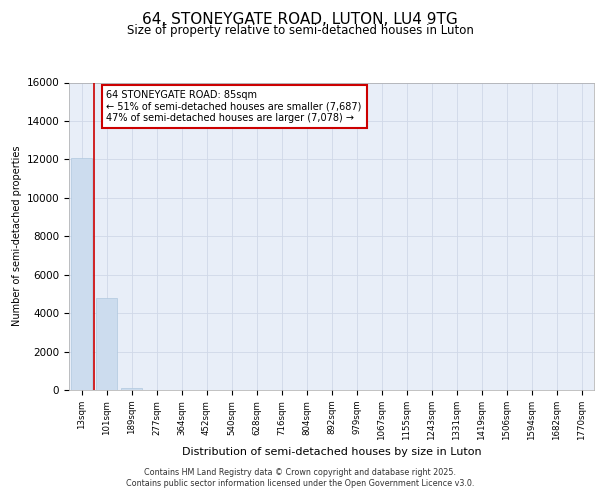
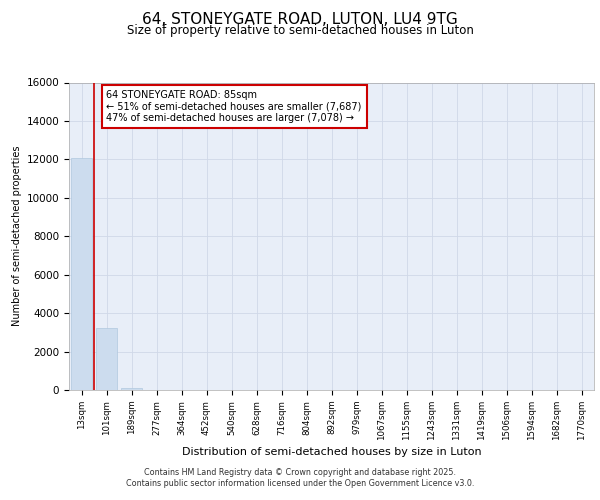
101sqm: 4800 -> 3200
